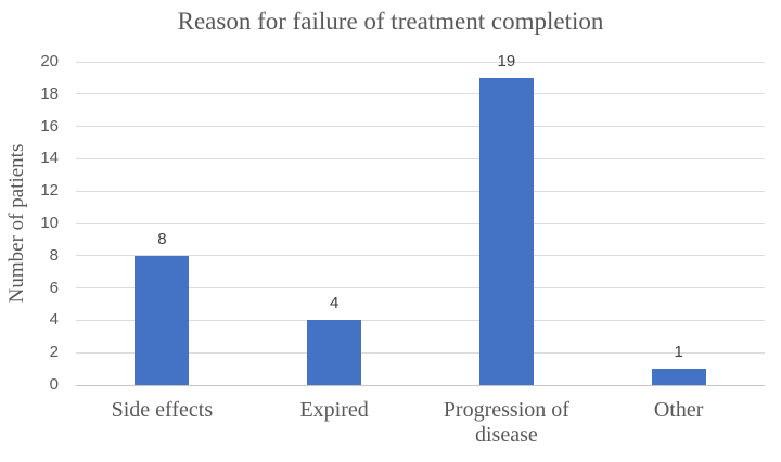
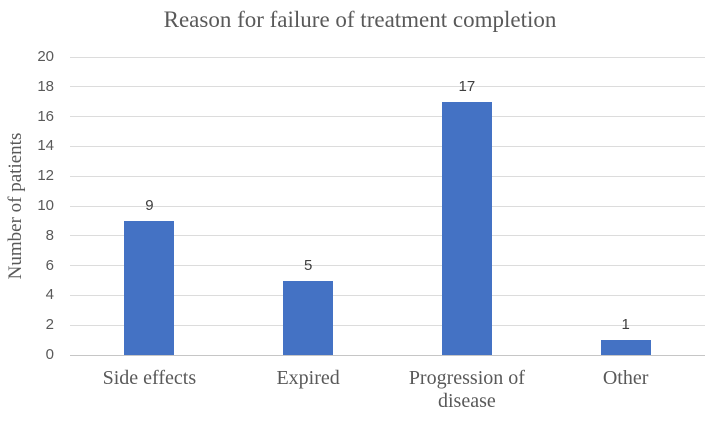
Side effects: 8 -> 9
Expired: 4 -> 5
Progression of disease: 19 -> 17
